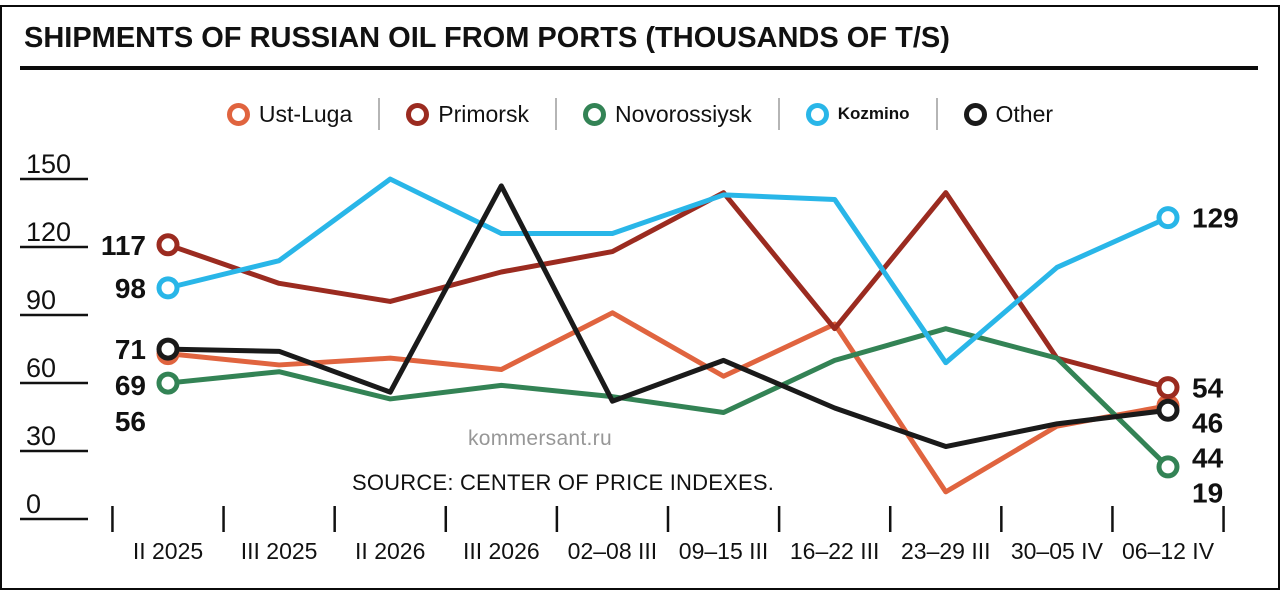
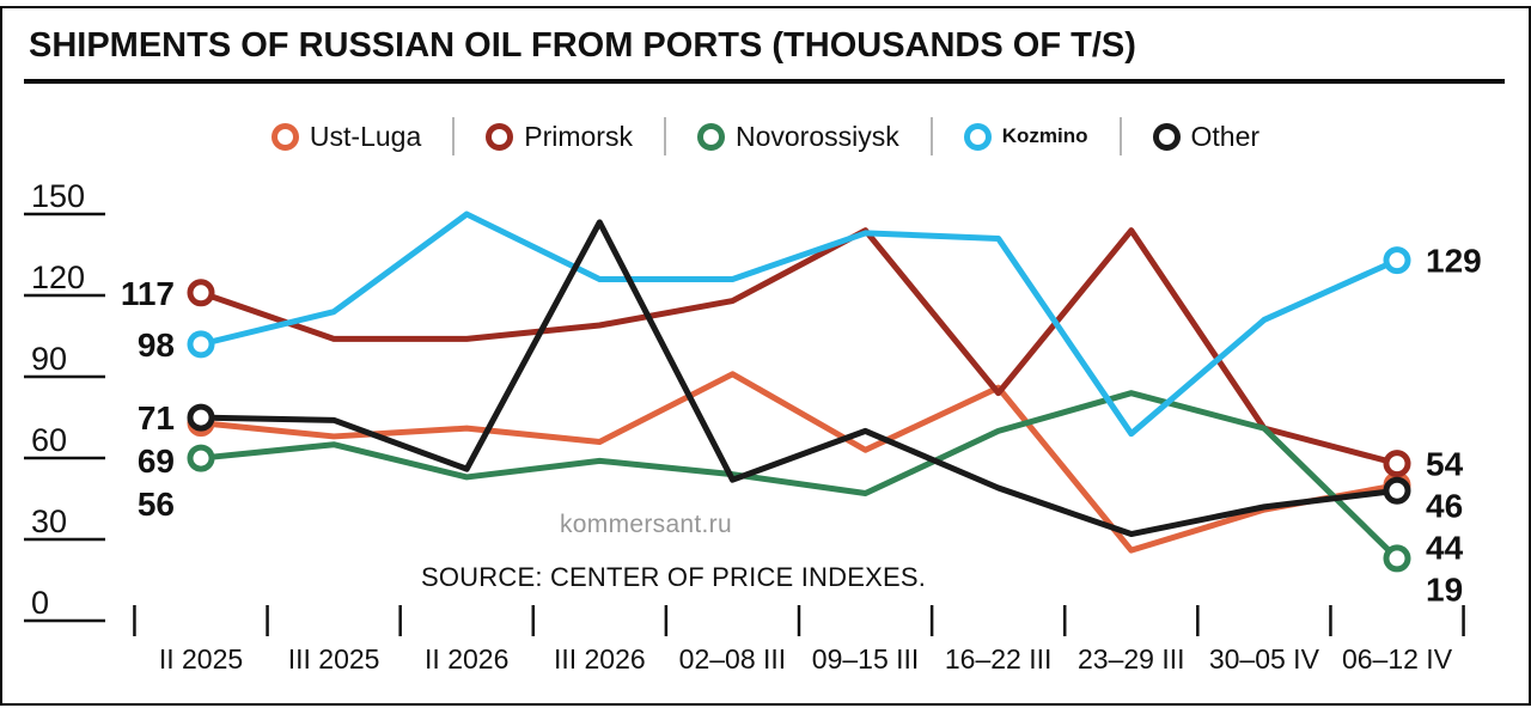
Primorsk/II 2026: 92 -> 100
Ust-Luga/23–29 III: 8 -> 22
